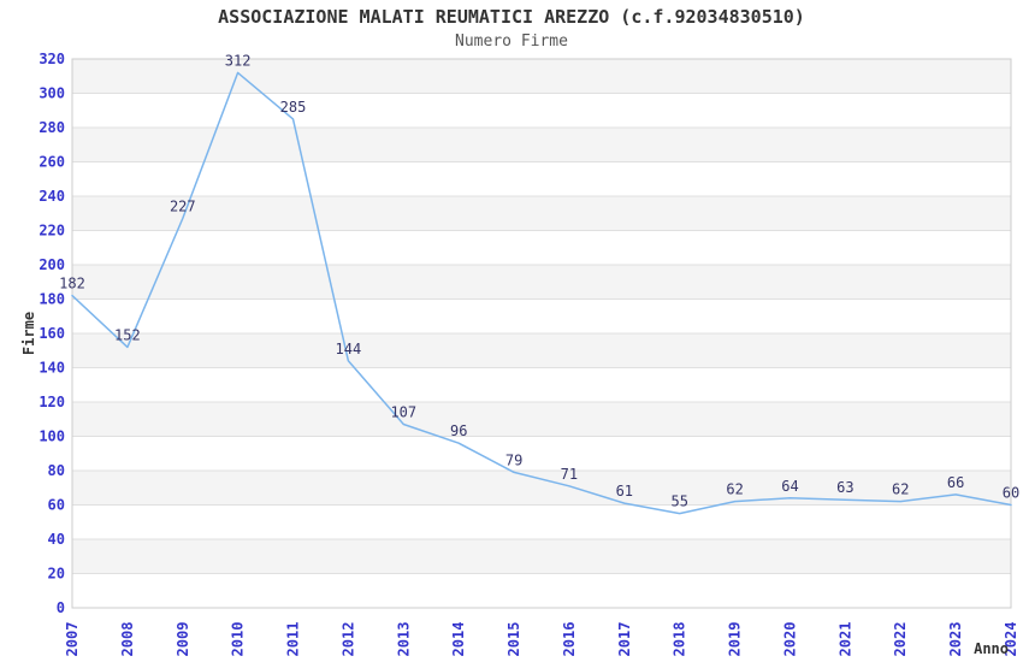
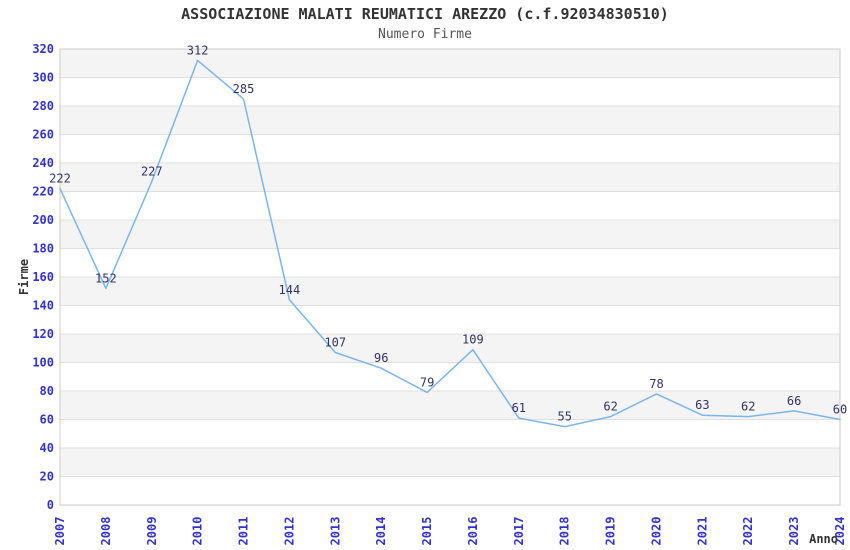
2007: 182 -> 222
2016: 71 -> 109
2020: 64 -> 78
